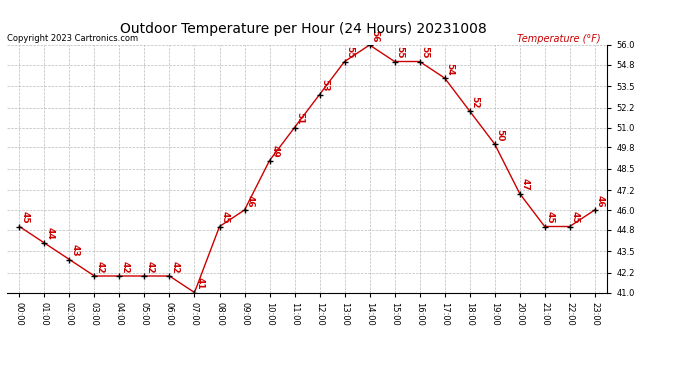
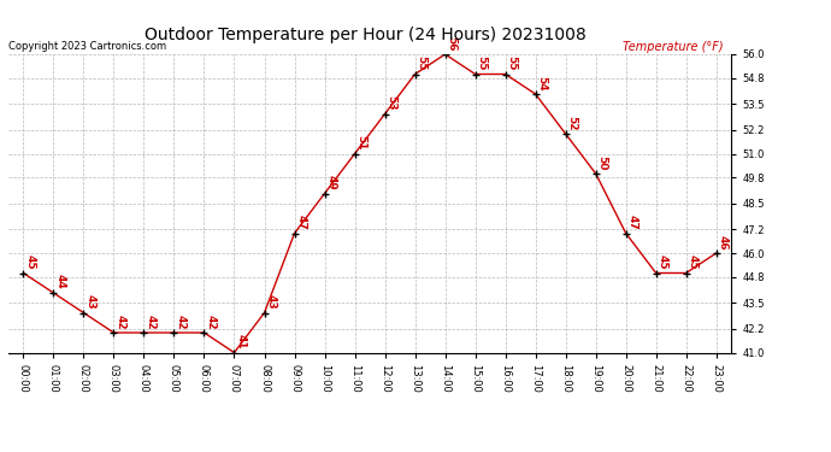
08:00: 45 -> 43
09:00: 46 -> 47
